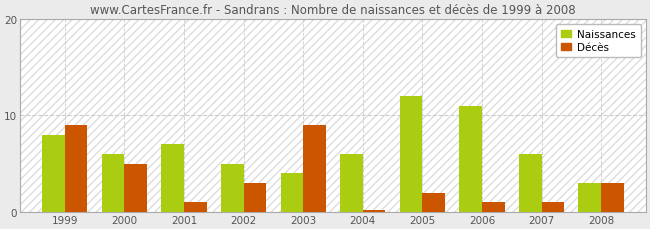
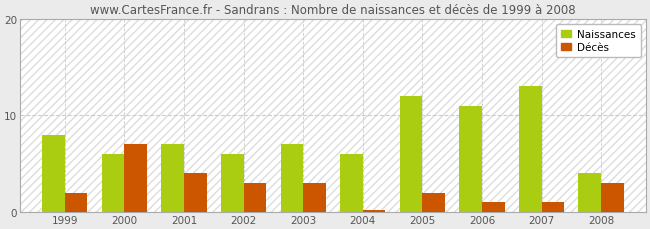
Décès/1999: 9.0 -> 2.0
Décès/2000: 5.0 -> 7.0
Décès/2001: 1.0 -> 4.0
Naissances/2002: 5 -> 6
Naissances/2003: 4 -> 7
Décès/2003: 9.0 -> 3.0
Naissances/2007: 6 -> 13
Naissances/2008: 3 -> 4
